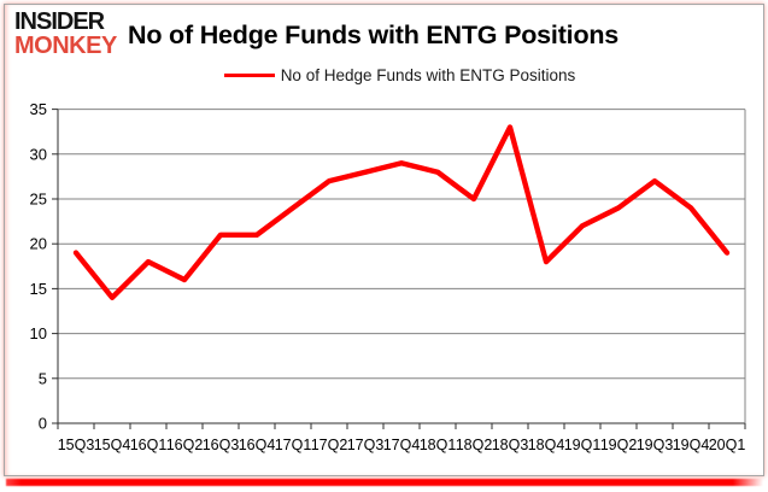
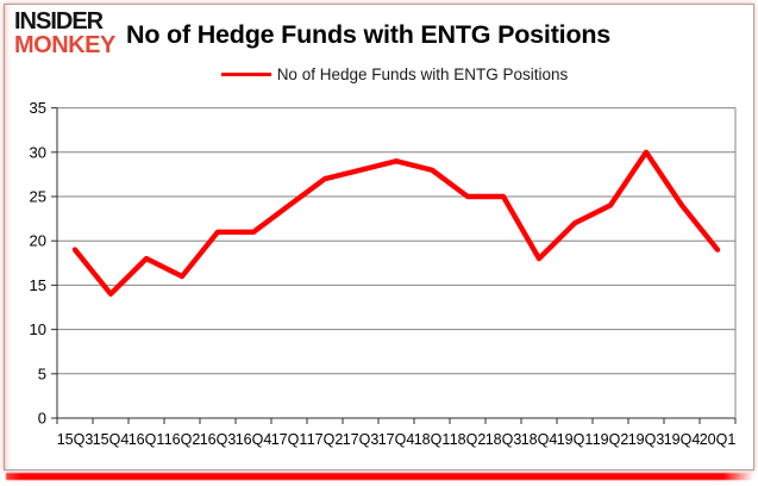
18Q3: 33 -> 25
19Q3: 27 -> 30
